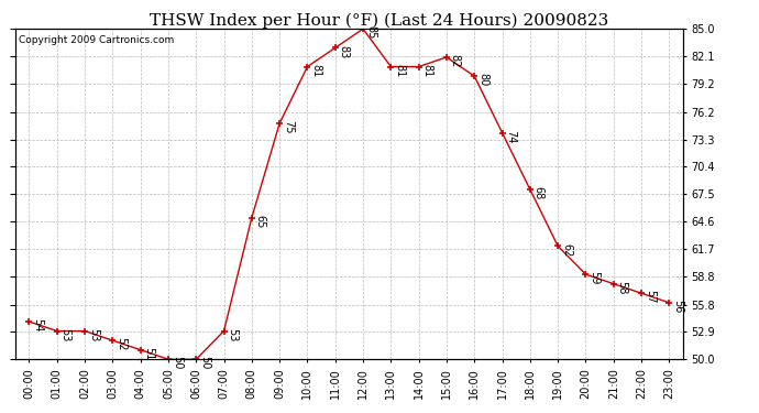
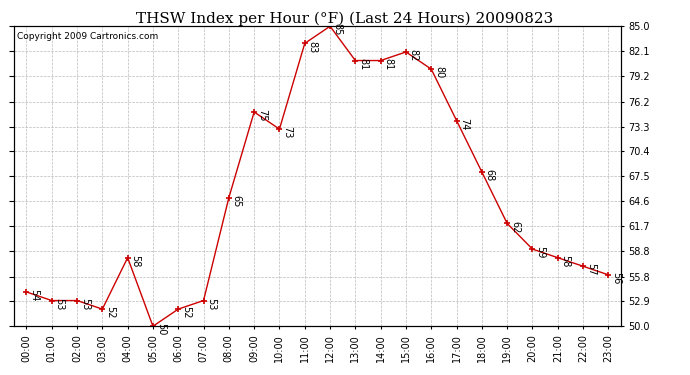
04:00: 51 -> 58
06:00: 50 -> 52
10:00: 81 -> 73
